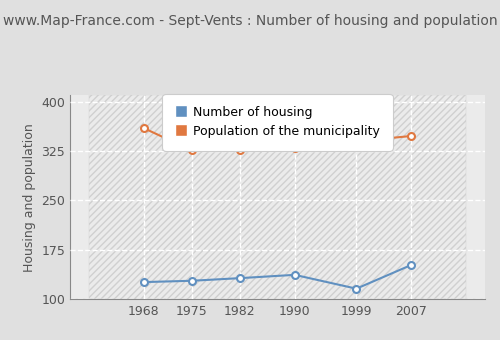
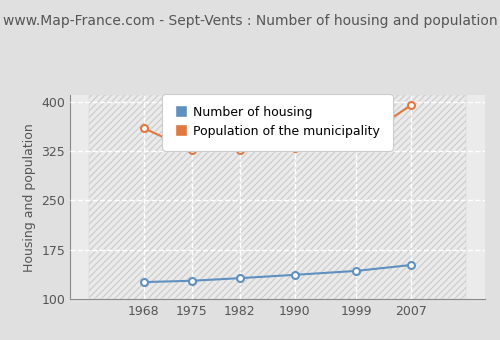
Number of housing/1999: 116 -> 143
Population of the municipality/2007: 348 -> 395
